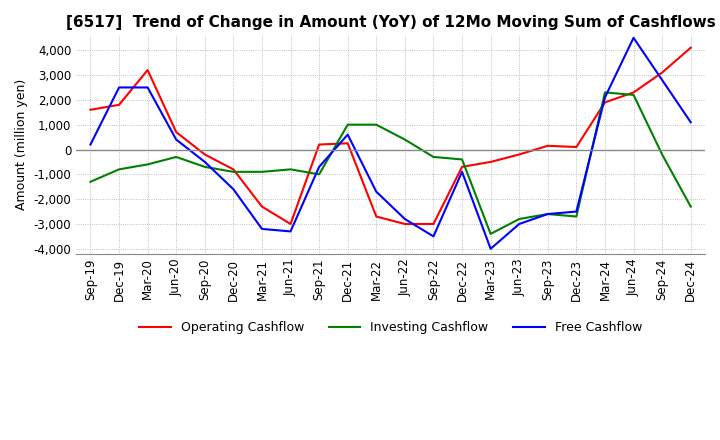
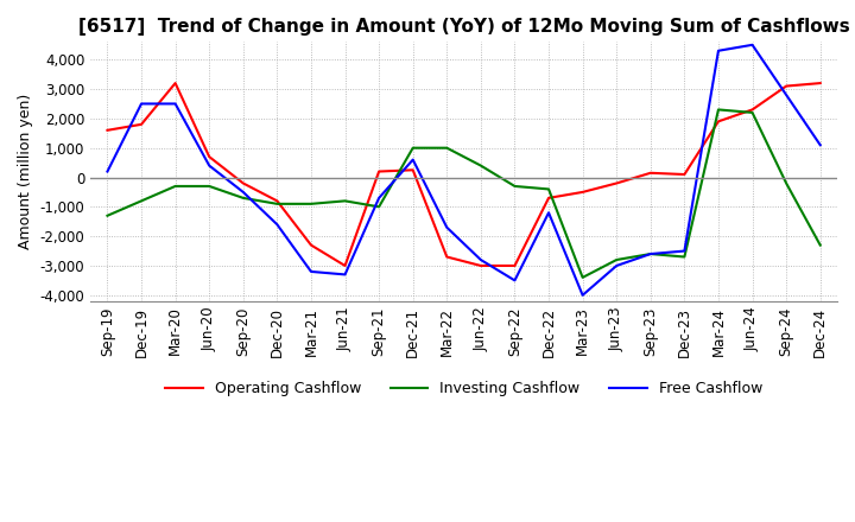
Investing Cashflow/Mar-20: -600 -> -300
Free Cashflow/Dec-22: -900 -> -1,200
Free Cashflow/Mar-24: 2,100 -> 4,300
Operating Cashflow/Dec-24: 4,100 -> 3,200
